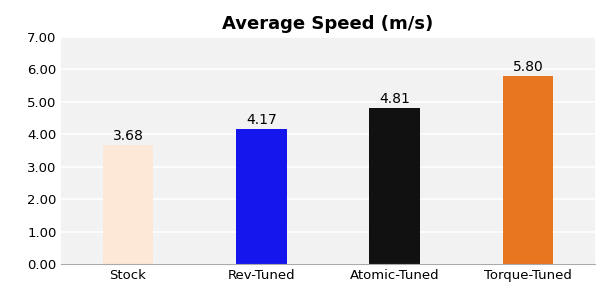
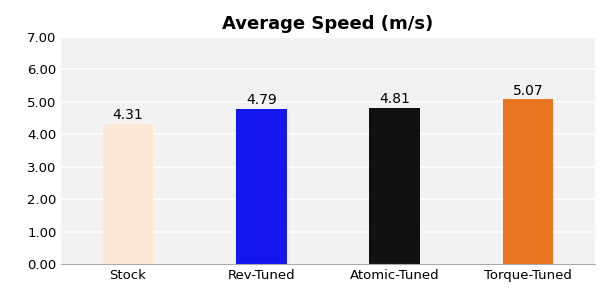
Stock: 3.68 -> 4.31
Rev-Tuned: 4.17 -> 4.79
Torque-Tuned: 5.80 -> 5.07
